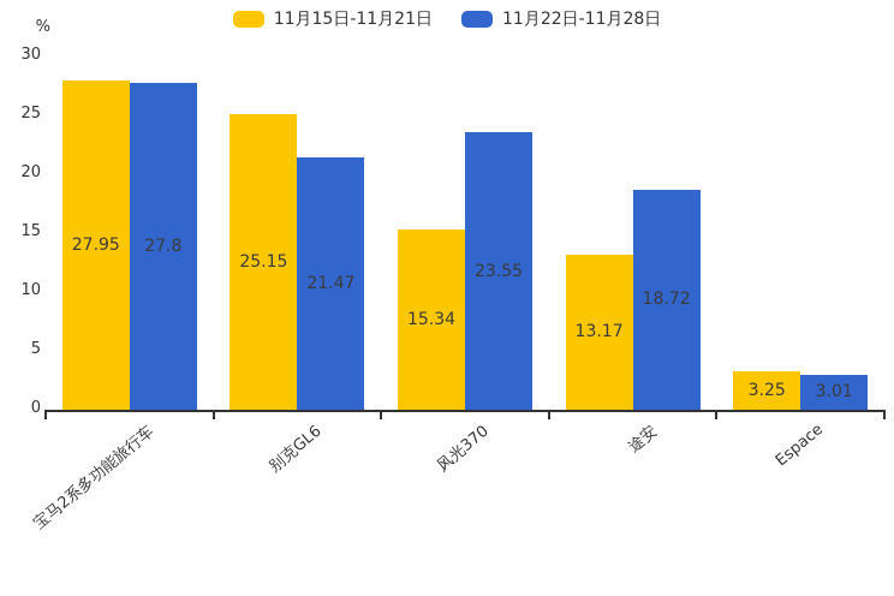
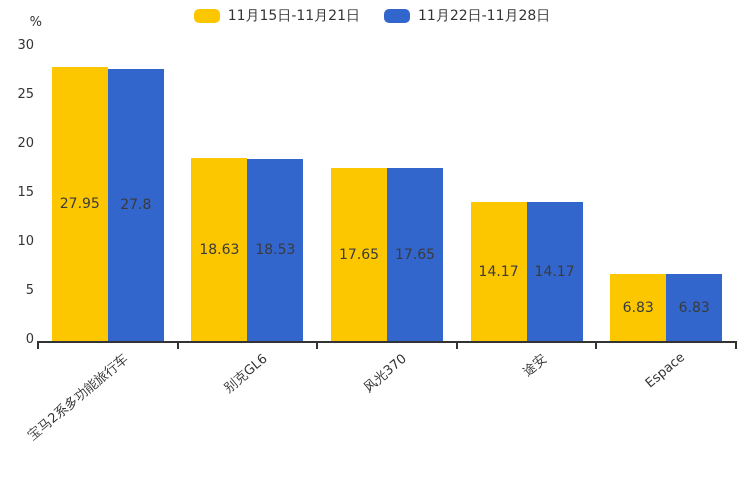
11月15日-11月21日/别克GL6: 25.15 -> 18.63
11月22日-11月28日/别克GL6: 21.47 -> 18.53
11月15日-11月21日/风光370: 15.34 -> 17.65
11月22日-11月28日/风光370: 23.55 -> 17.65
11月15日-11月21日/途安: 13.17 -> 14.17
11月22日-11月28日/途安: 18.72 -> 14.17
11月15日-11月21日/Espace: 3.25 -> 6.83
11月22日-11月28日/Espace: 3.01 -> 6.83
